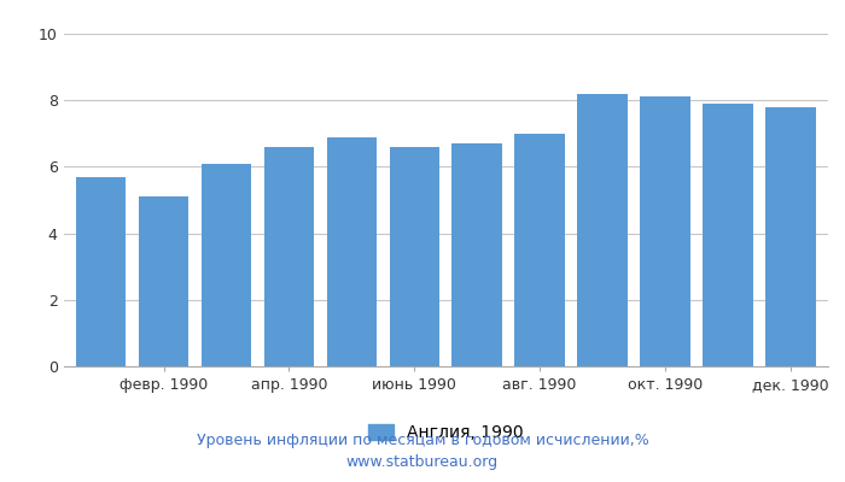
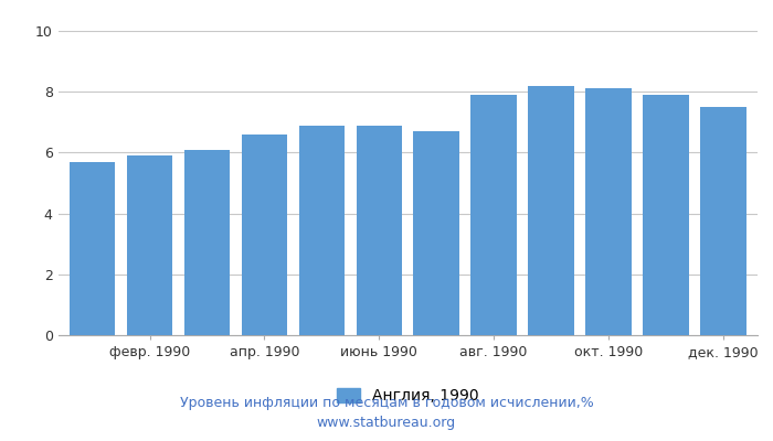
февр. 1990: 5.1 -> 5.9
июнь 1990: 6.6 -> 6.9
авг. 1990: 7.0 -> 7.9
дек. 1990: 7.8 -> 7.5
